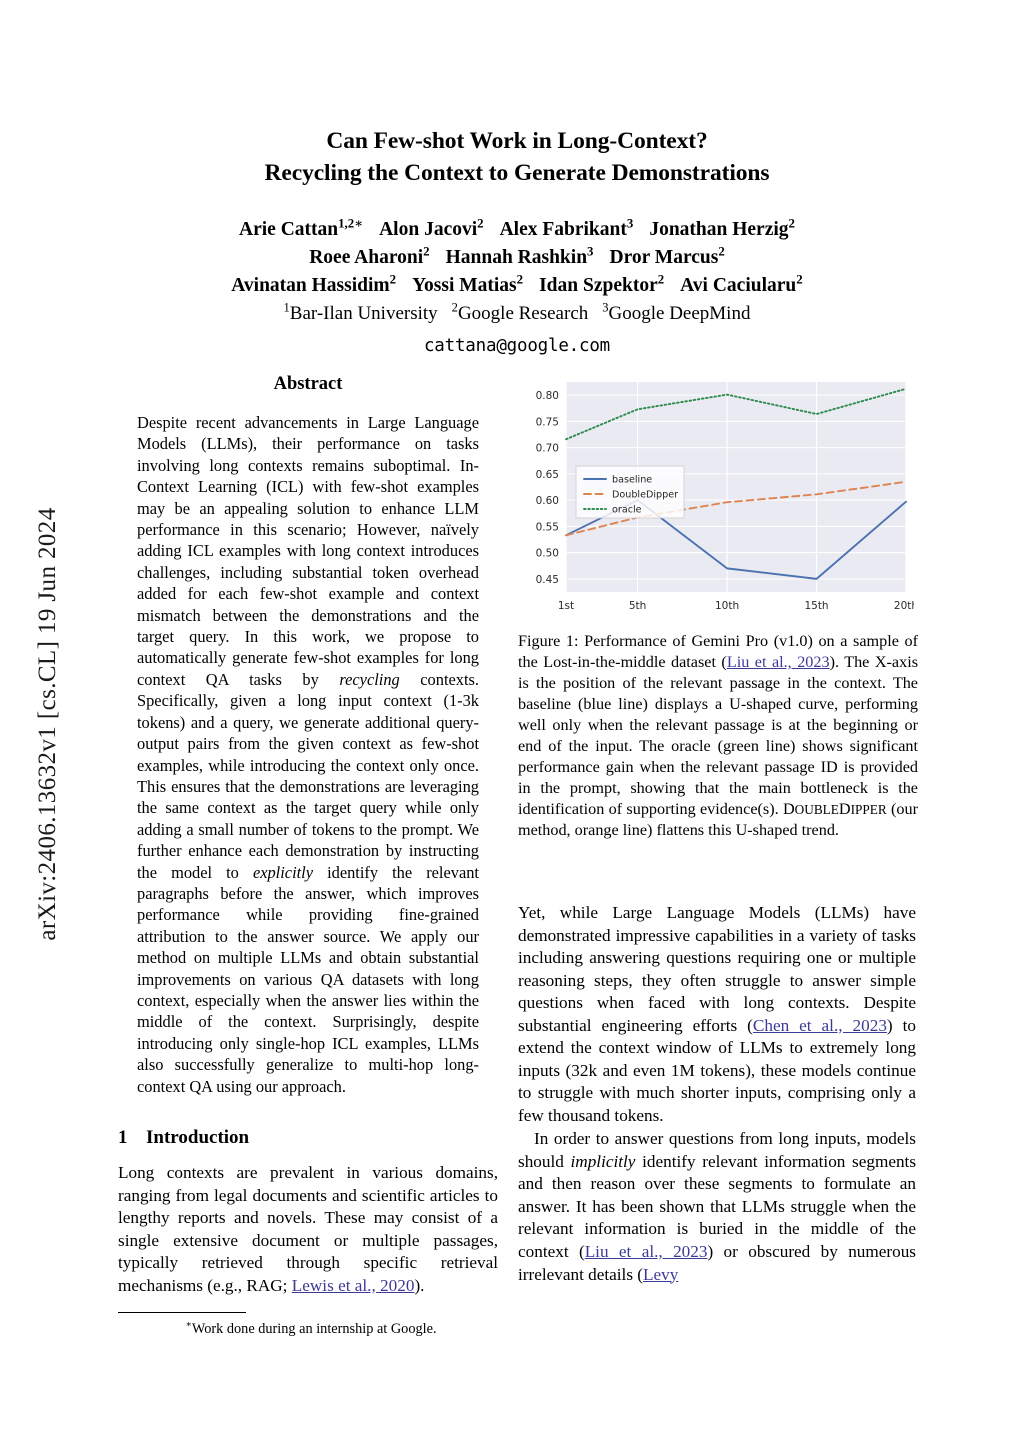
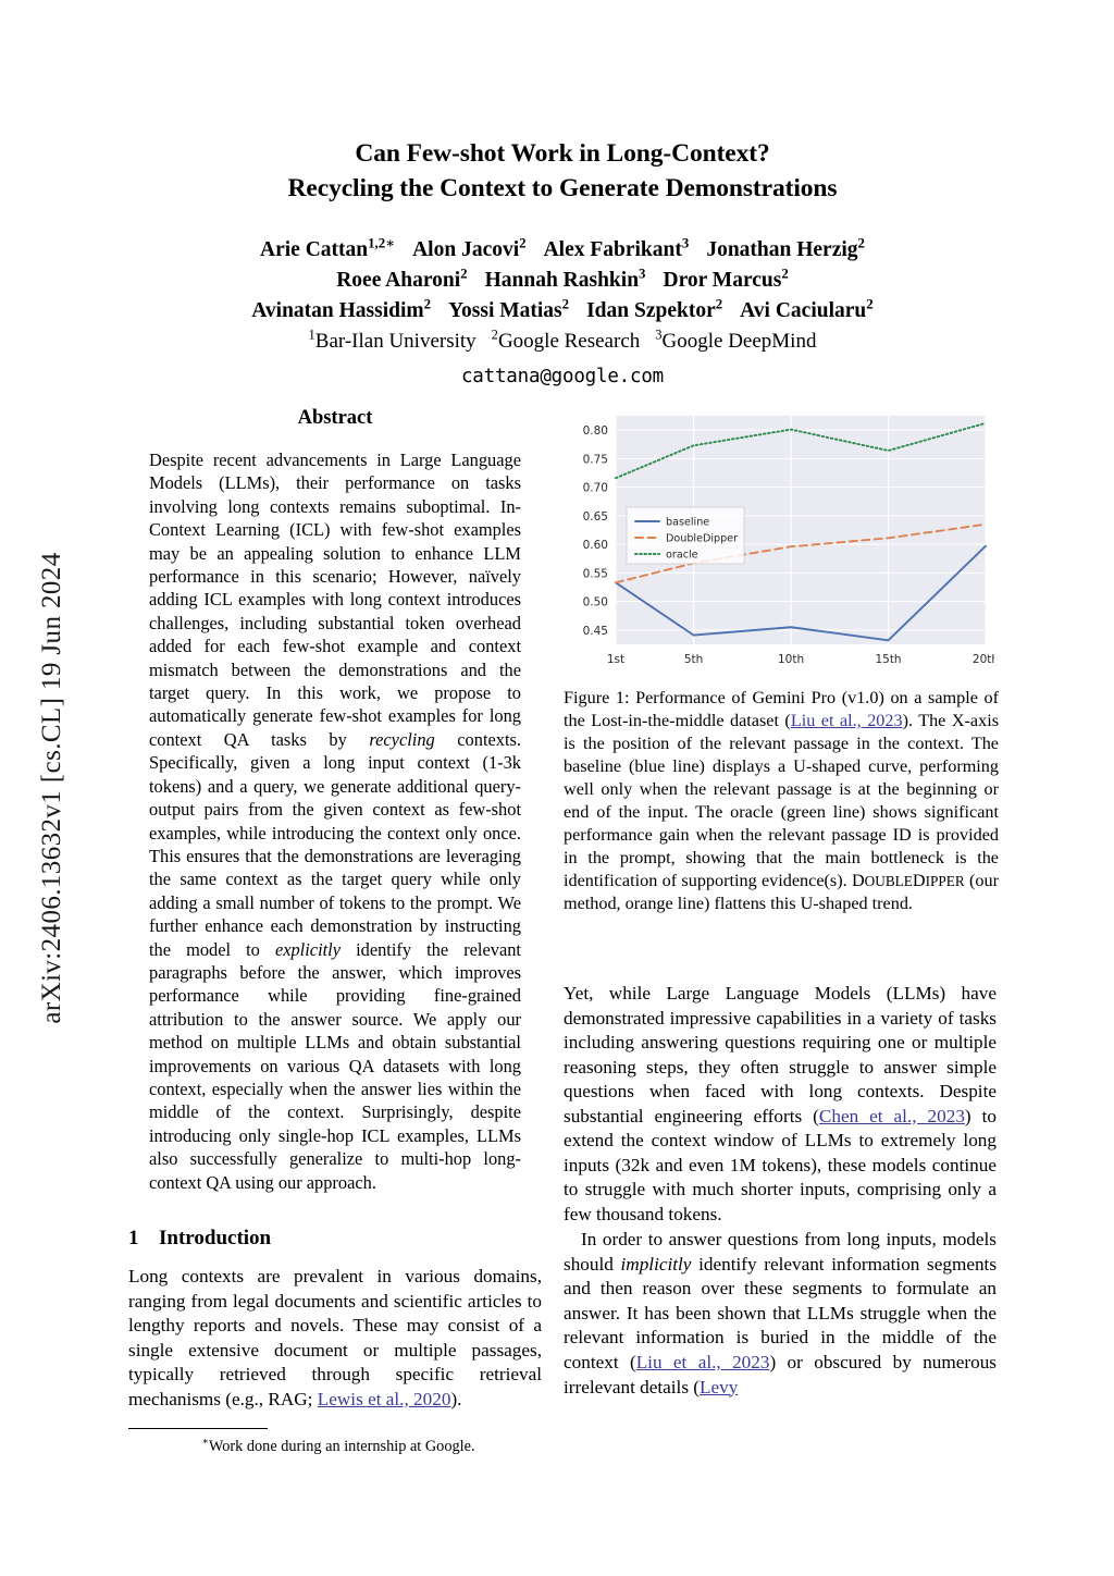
baseline/5th: 0.60 -> 0.44
baseline/10th: 0.47 -> 0.46
baseline/15th: 0.45 -> 0.43
